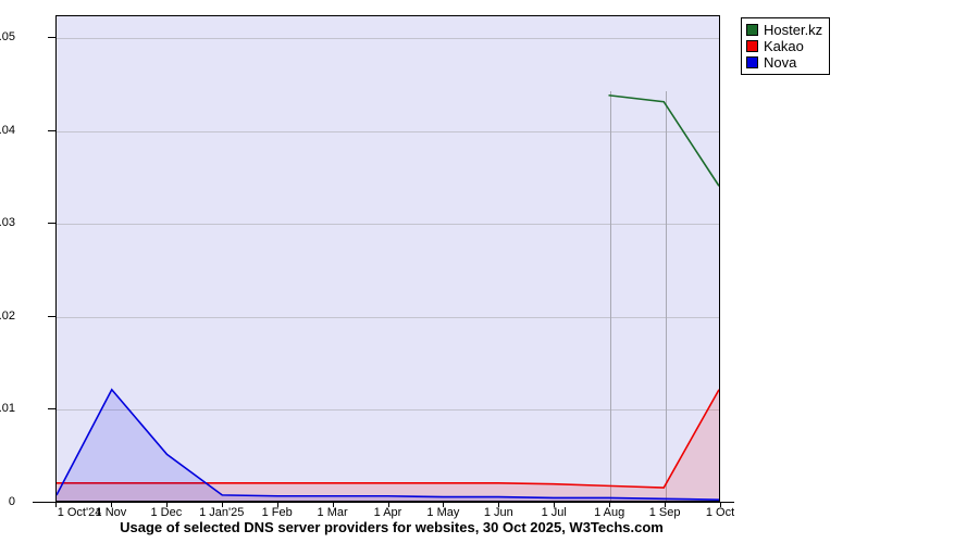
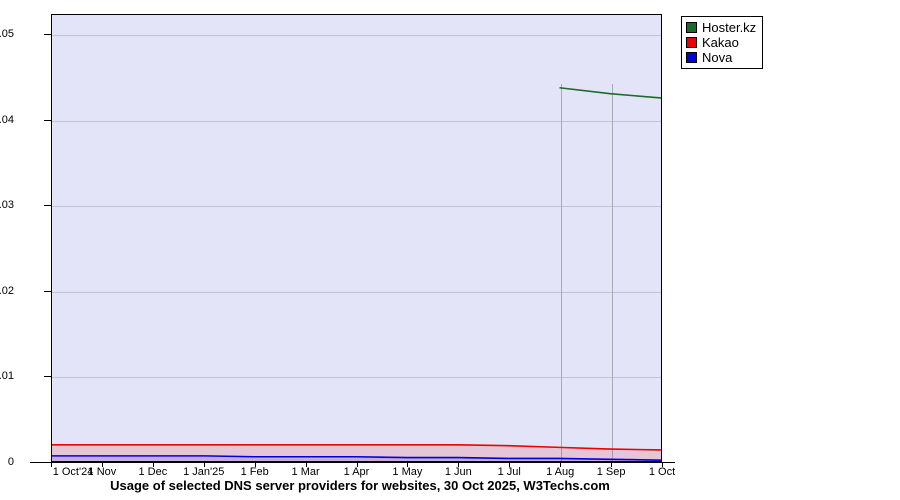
Nova/1 Nov: 0.012 -> 0.001
Nova/1 Dec: 0.005 -> 0.001
Hoster.kz/1 Oct: 0.034 -> 0.043
Kakao/1 Oct: 0.012 -> 0.001
